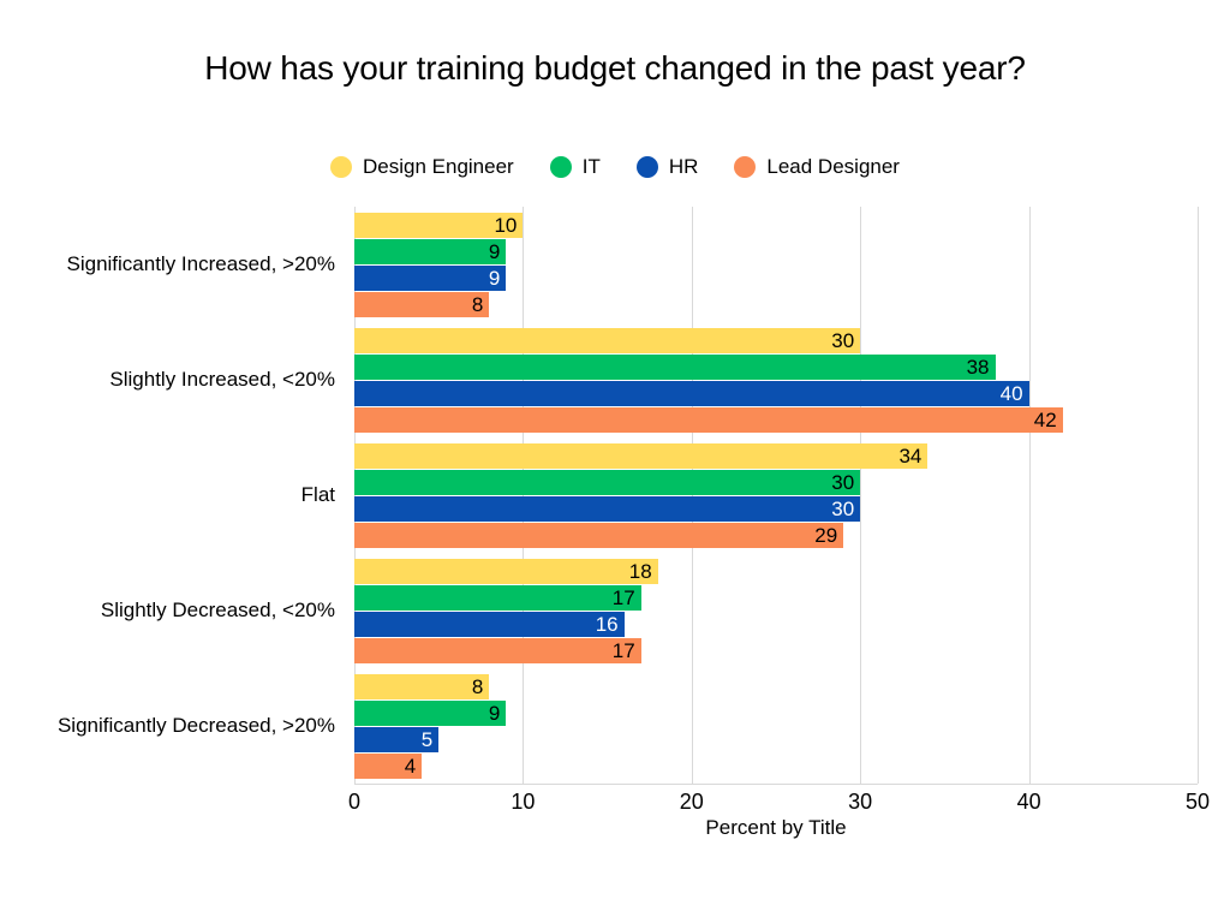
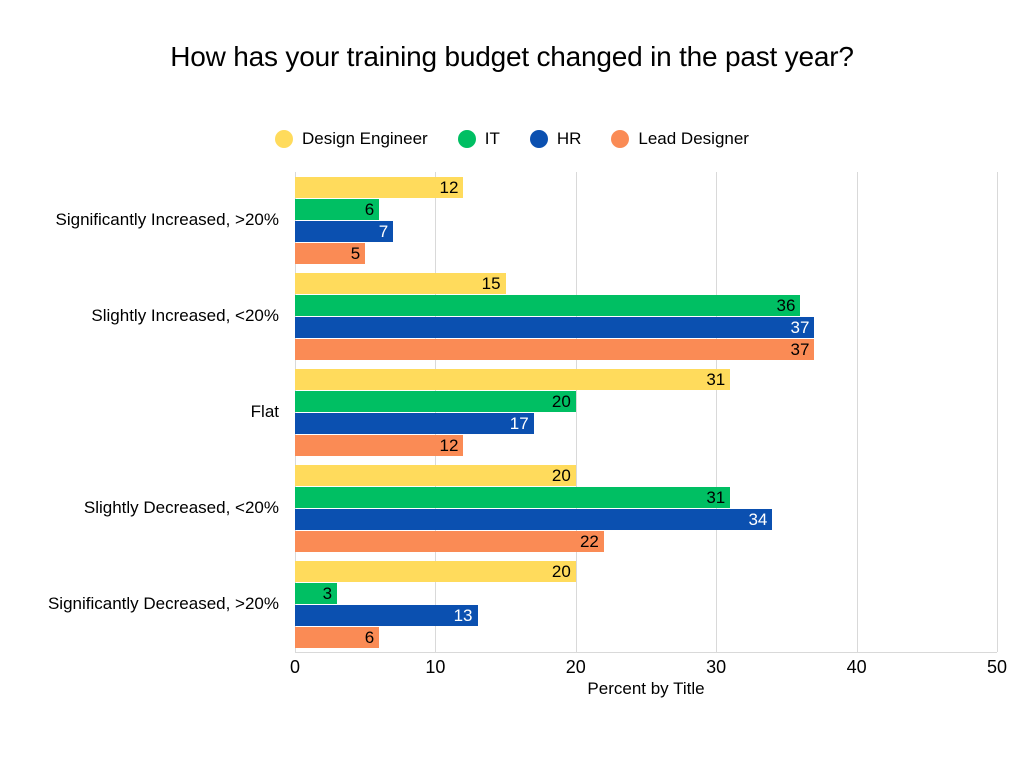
Design Engineer/Significantly Increased, >20%: 10 -> 12
IT/Significantly Increased, >20%: 9 -> 6
HR/Significantly Increased, >20%: 9 -> 7
Lead Designer/Significantly Increased, >20%: 8 -> 5
Design Engineer/Slightly Increased, <20%: 30 -> 15
IT/Slightly Increased, <20%: 38 -> 36
HR/Slightly Increased, <20%: 40 -> 37
Lead Designer/Slightly Increased, <20%: 42 -> 37
Design Engineer/Flat: 34 -> 31
IT/Flat: 30 -> 20
HR/Flat: 30 -> 17
Lead Designer/Flat: 29 -> 12
Design Engineer/Slightly Decreased, <20%: 18 -> 20
IT/Slightly Decreased, <20%: 17 -> 31
HR/Slightly Decreased, <20%: 16 -> 34
Lead Designer/Slightly Decreased, <20%: 17 -> 22
Design Engineer/Significantly Decreased, >20%: 8 -> 20
IT/Significantly Decreased, >20%: 9 -> 3
HR/Significantly Decreased, >20%: 5 -> 13
Lead Designer/Significantly Decreased, >20%: 4 -> 6
